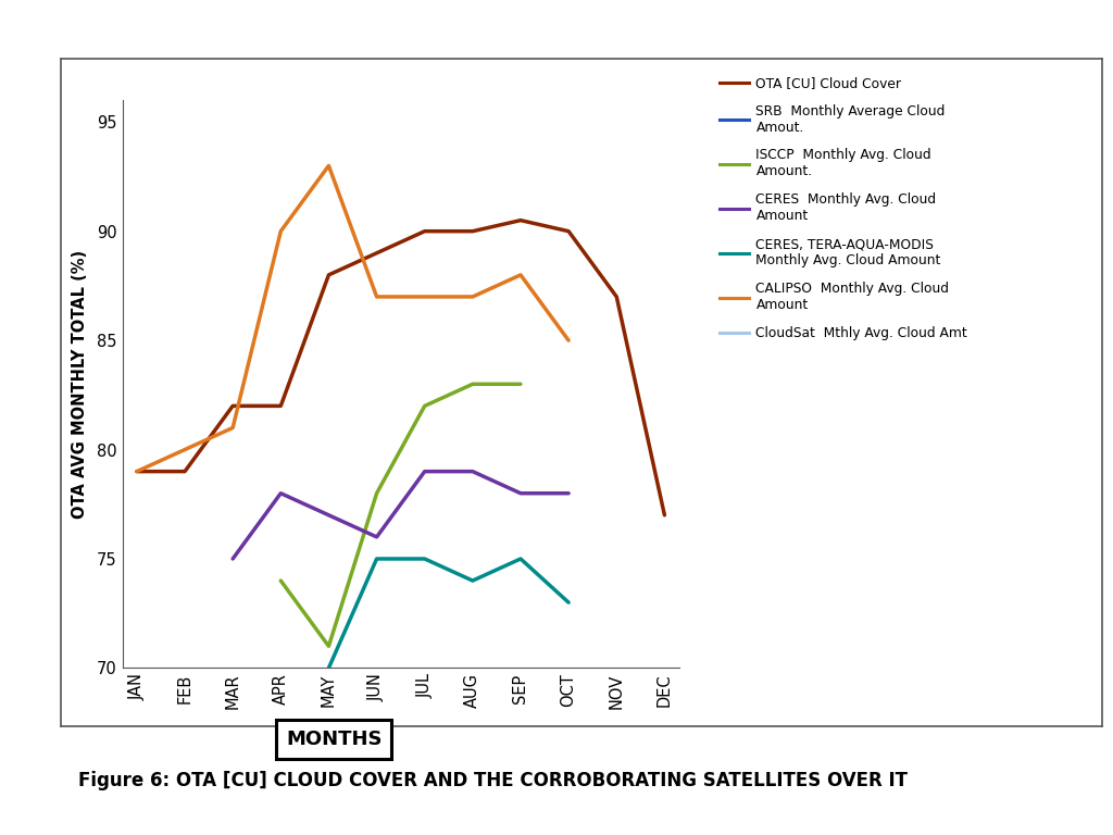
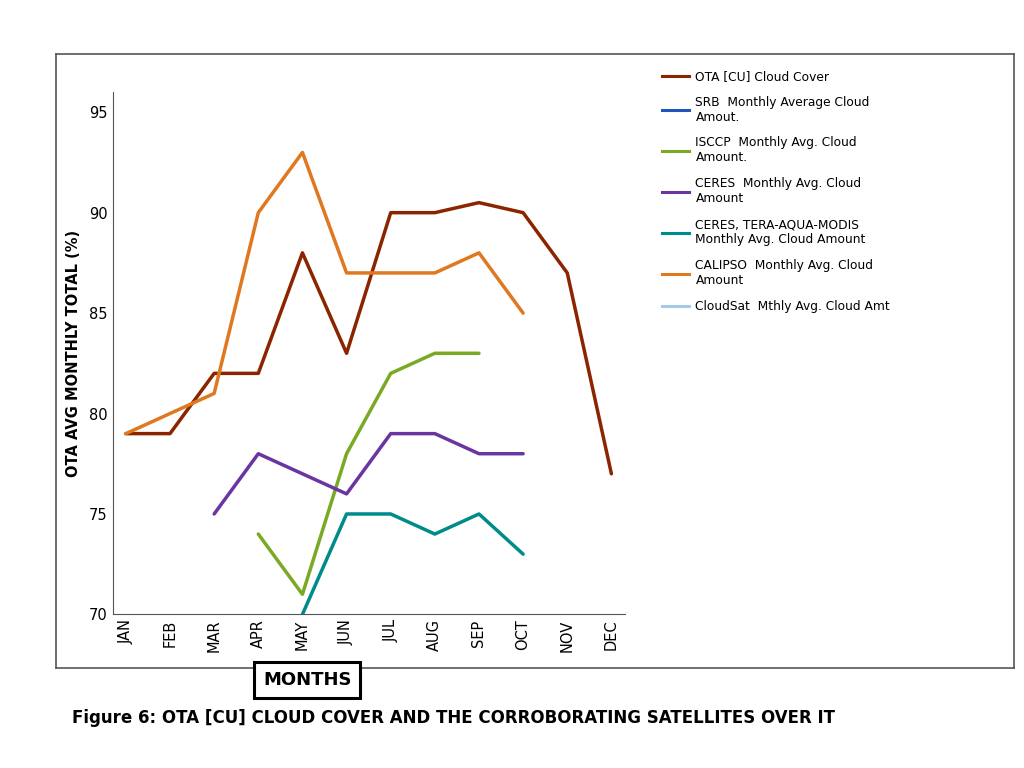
OTA [CU] Cloud Cover/JUN: 89.0 -> 83.0
